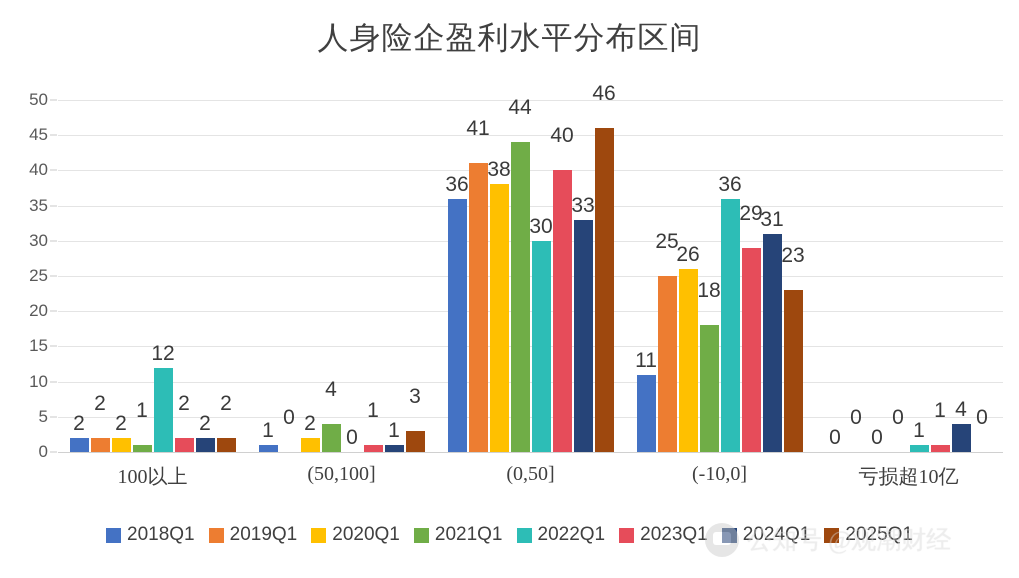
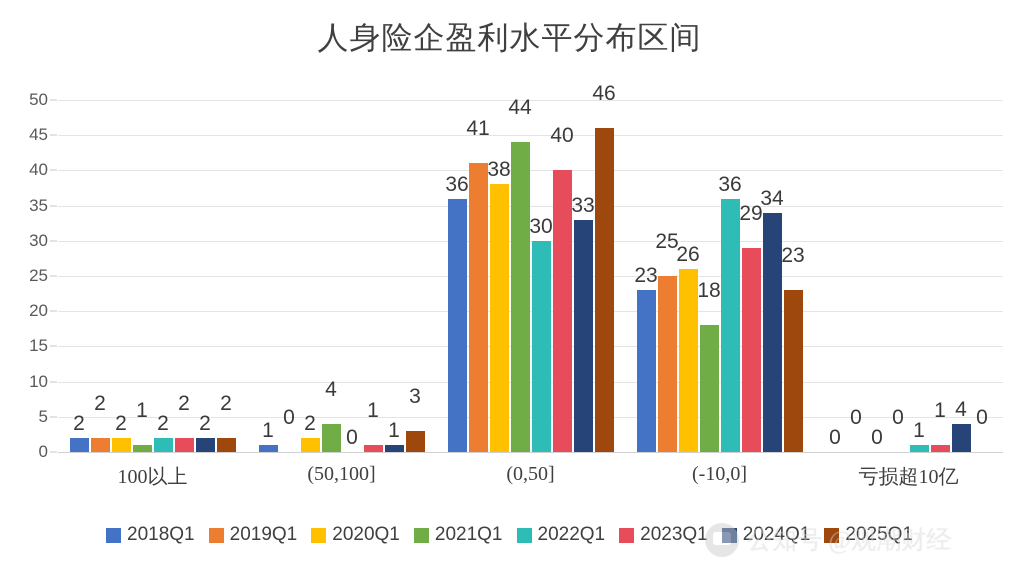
2022Q1/100以上: 12 -> 2
2018Q1/(-10,0]: 11 -> 23
2024Q1/(-10,0]: 31 -> 34
